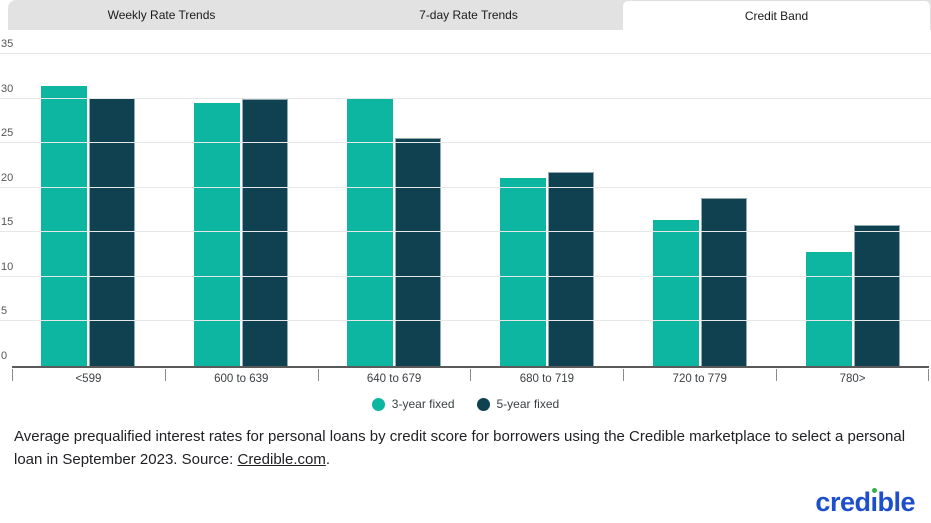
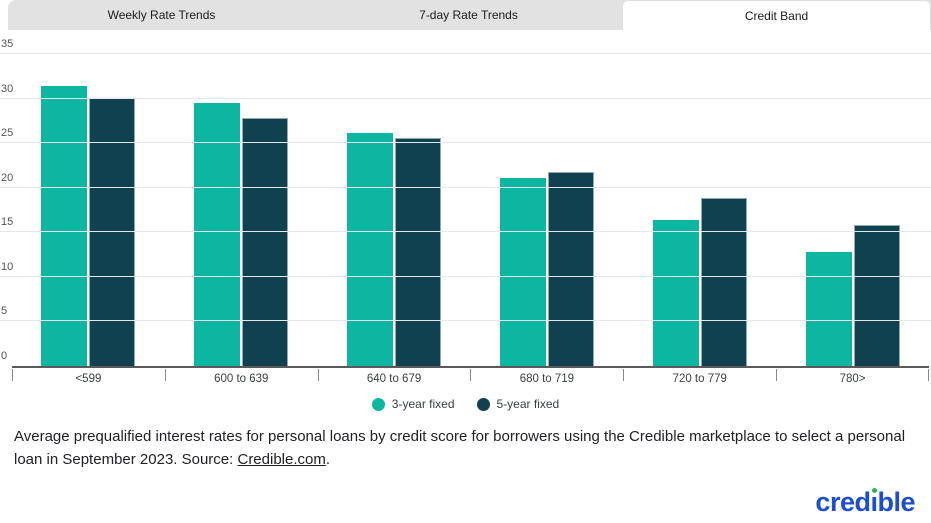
5-year fixed/600 to 639: 30 -> 28
3-year fixed/640 to 679: 30 -> 26
